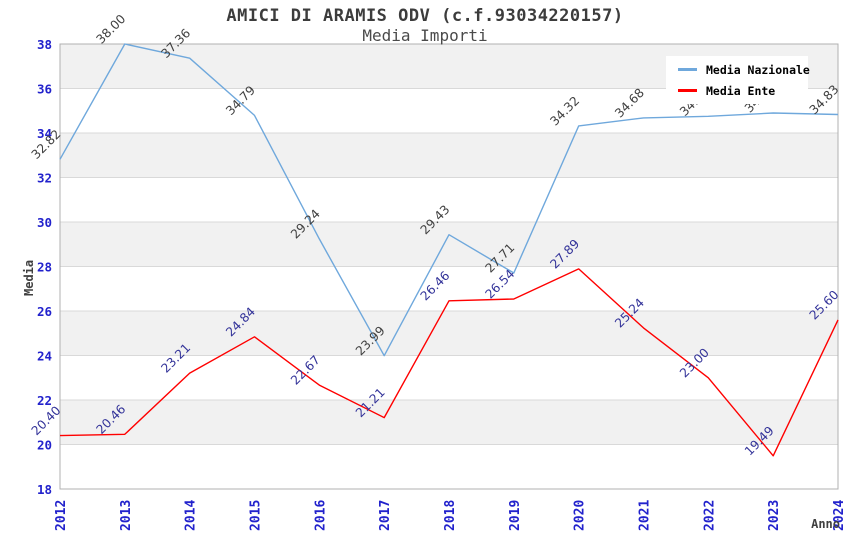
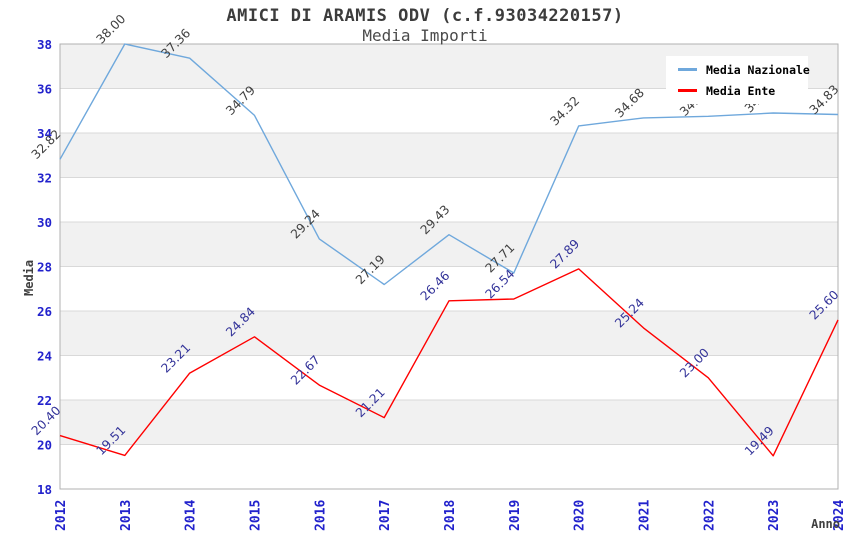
Media Ente/2013: 20.46 -> 19.51
Media Nazionale/2017: 23.99 -> 27.19
